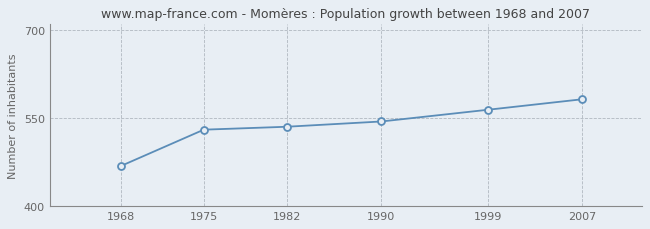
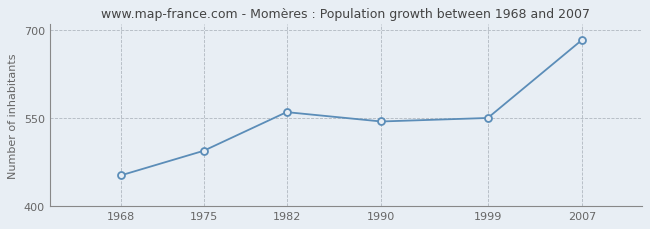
1968: 468 -> 452
1975: 530 -> 494
1982: 535 -> 560
1999: 564 -> 550
2007: 582 -> 684
